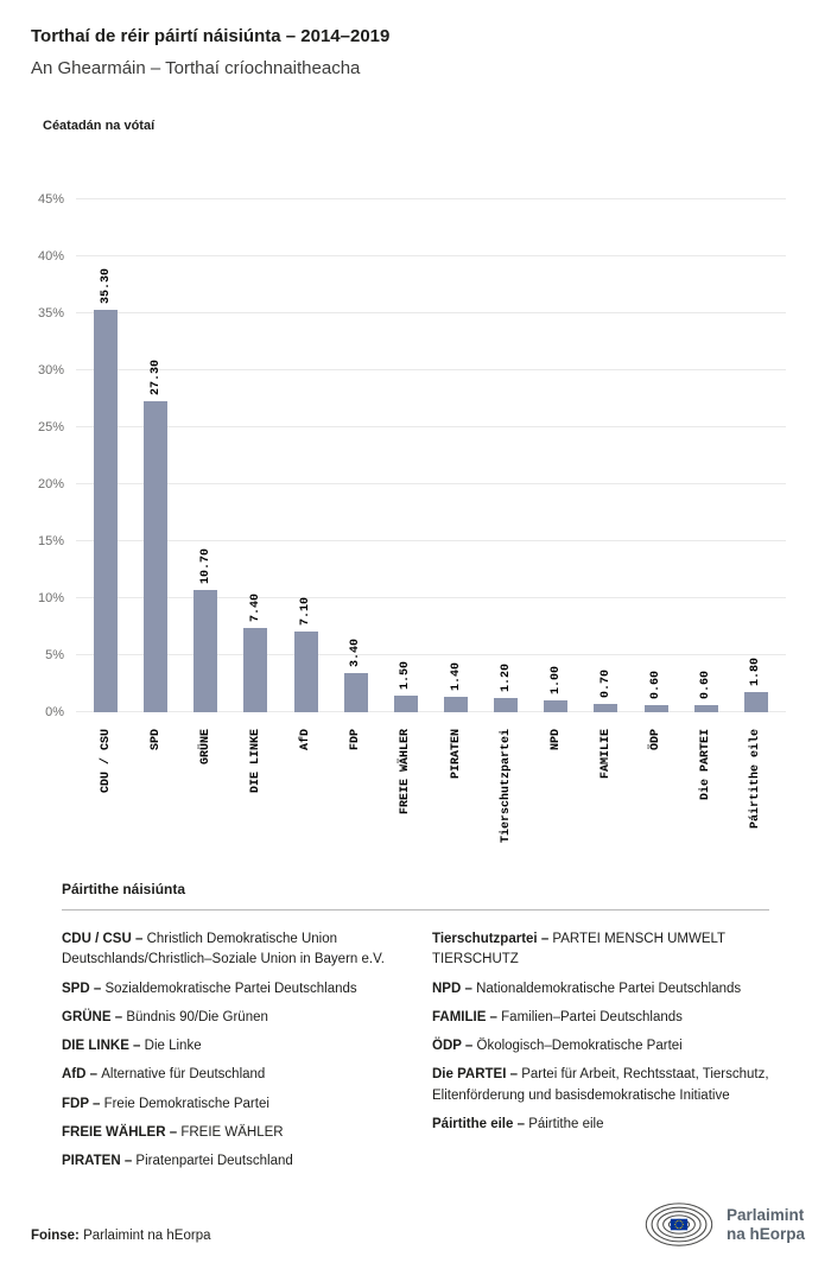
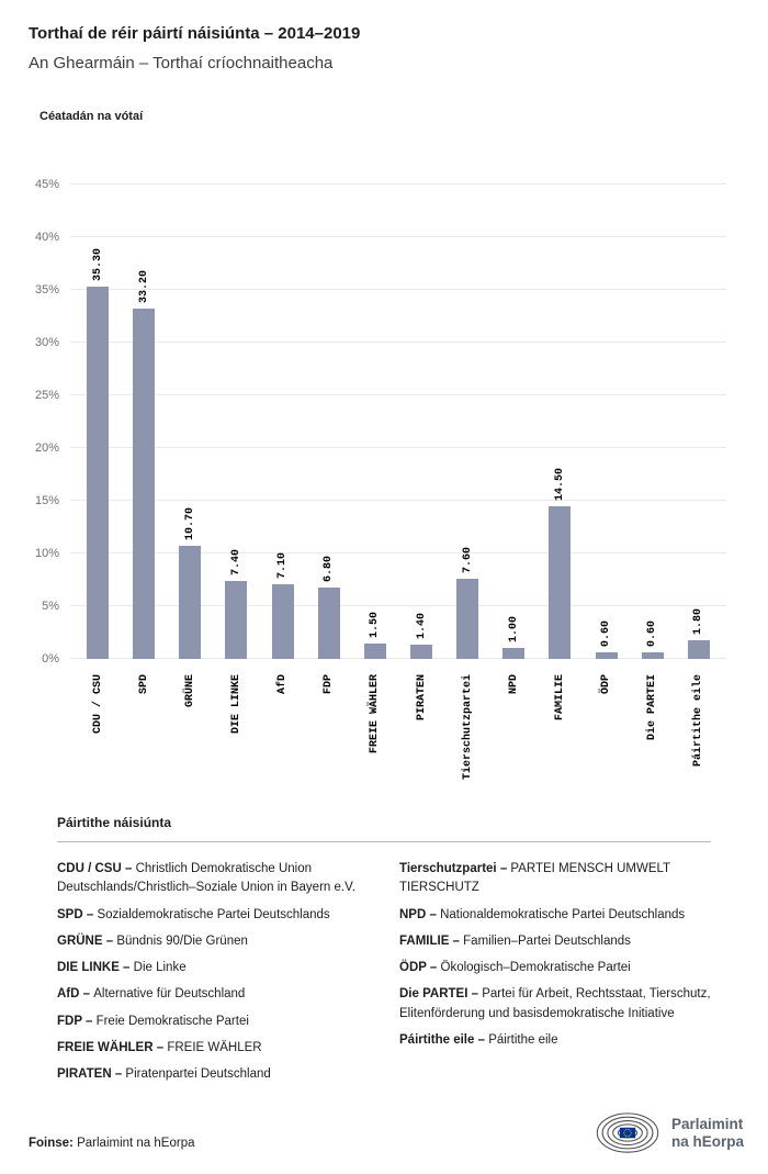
SPD: 27.30 -> 33.20
FDP: 3.40 -> 6.80
Tierschutzpartei: 1.20 -> 7.60
FAMILIE: 0.70 -> 14.50
